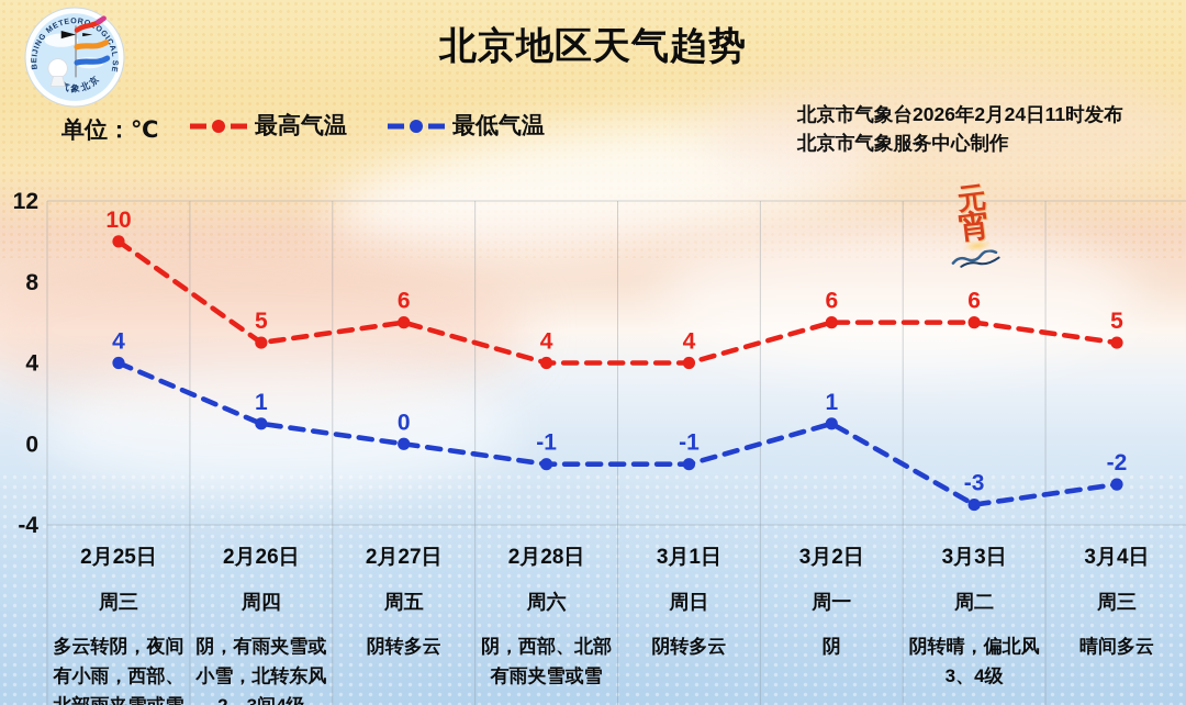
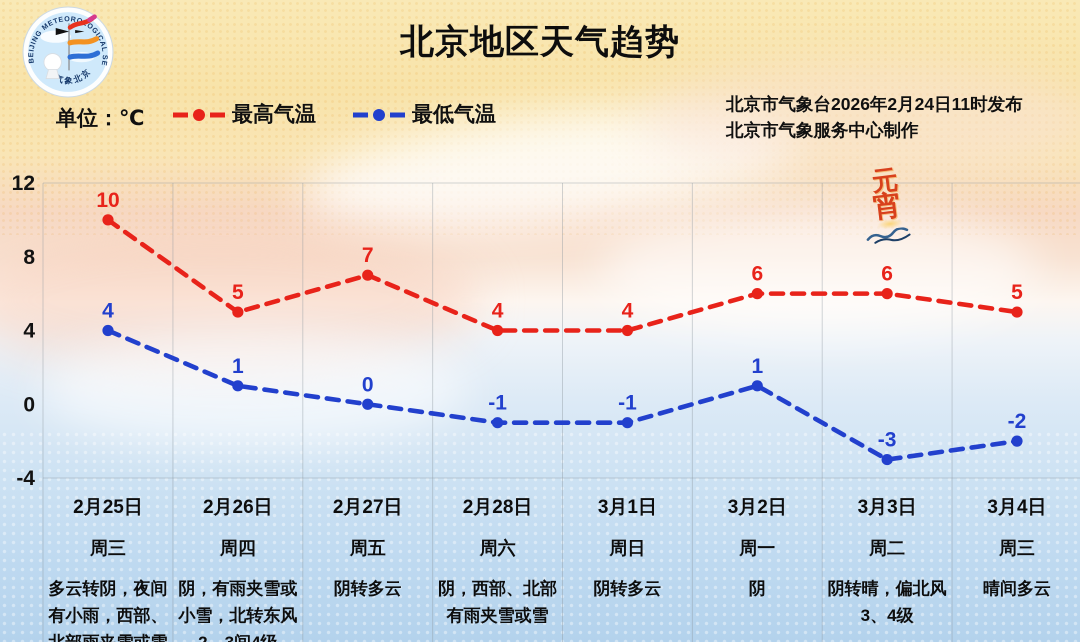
最高气温/2月27日: 6 -> 7
